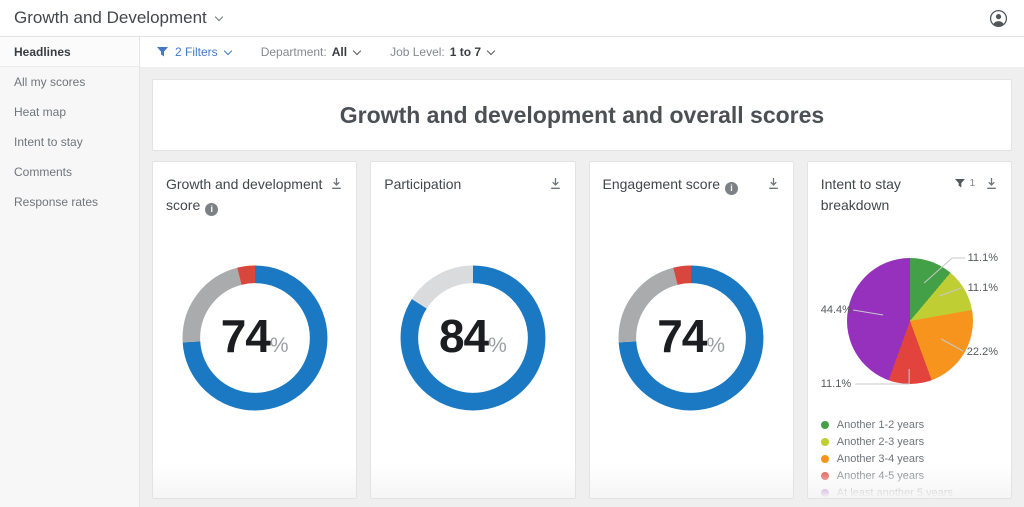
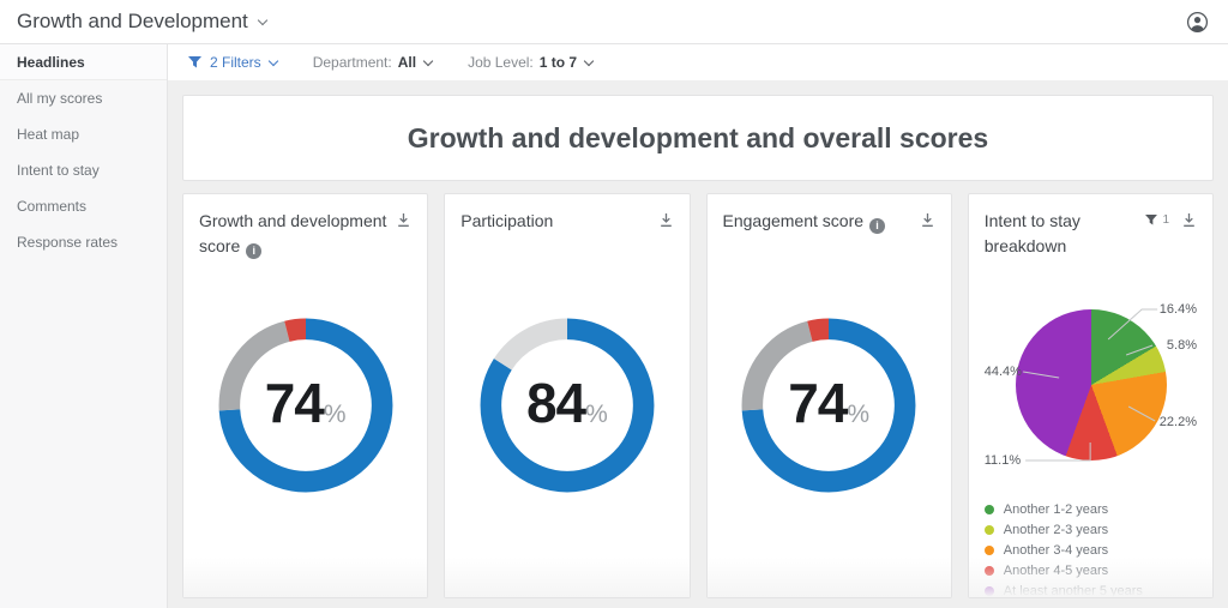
Intent to stay breakdown/Another 1-2 years: 11.1% -> 16.4%
Intent to stay breakdown/Another 2-3 years: 11.1% -> 5.8%
